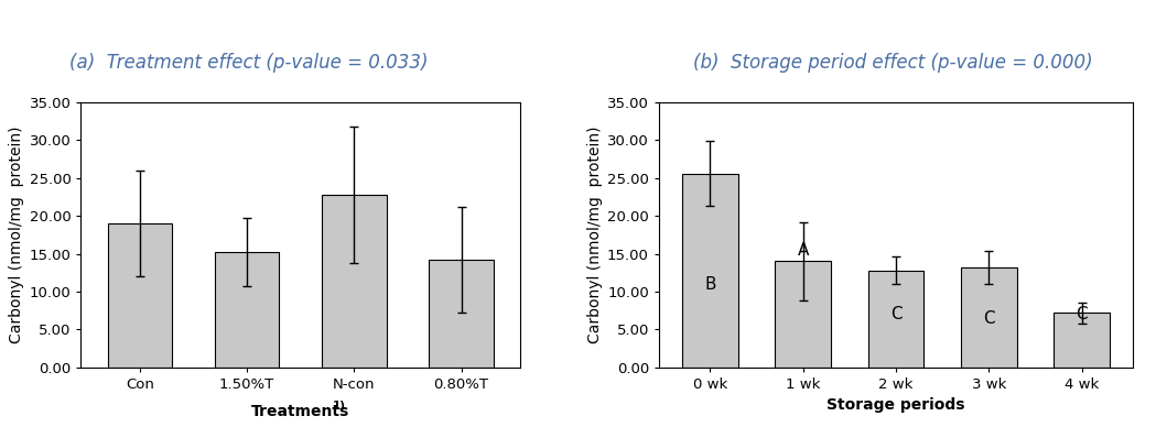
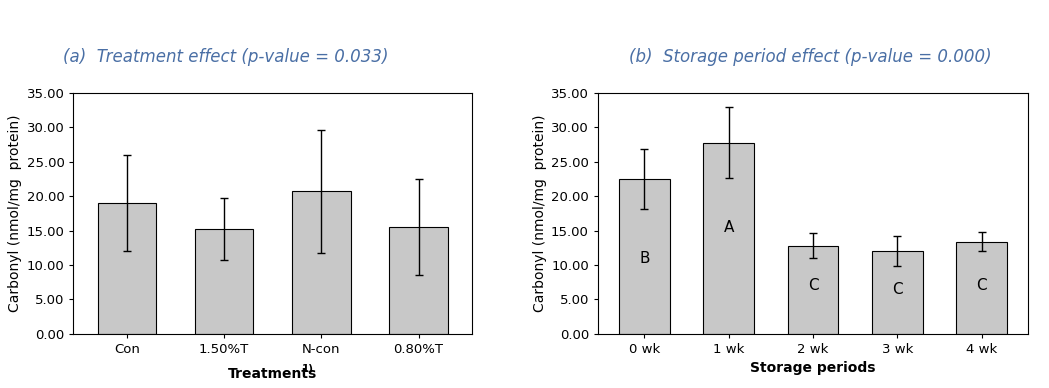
N-con: 22.8 -> 20.7
0.80%T: 14.2 -> 15.5
0 wk: 25.6 -> 22.5
1 wk: 14.0 -> 27.8
3 wk: 13.2 -> 12.0
4 wk: 7.2 -> 13.4
